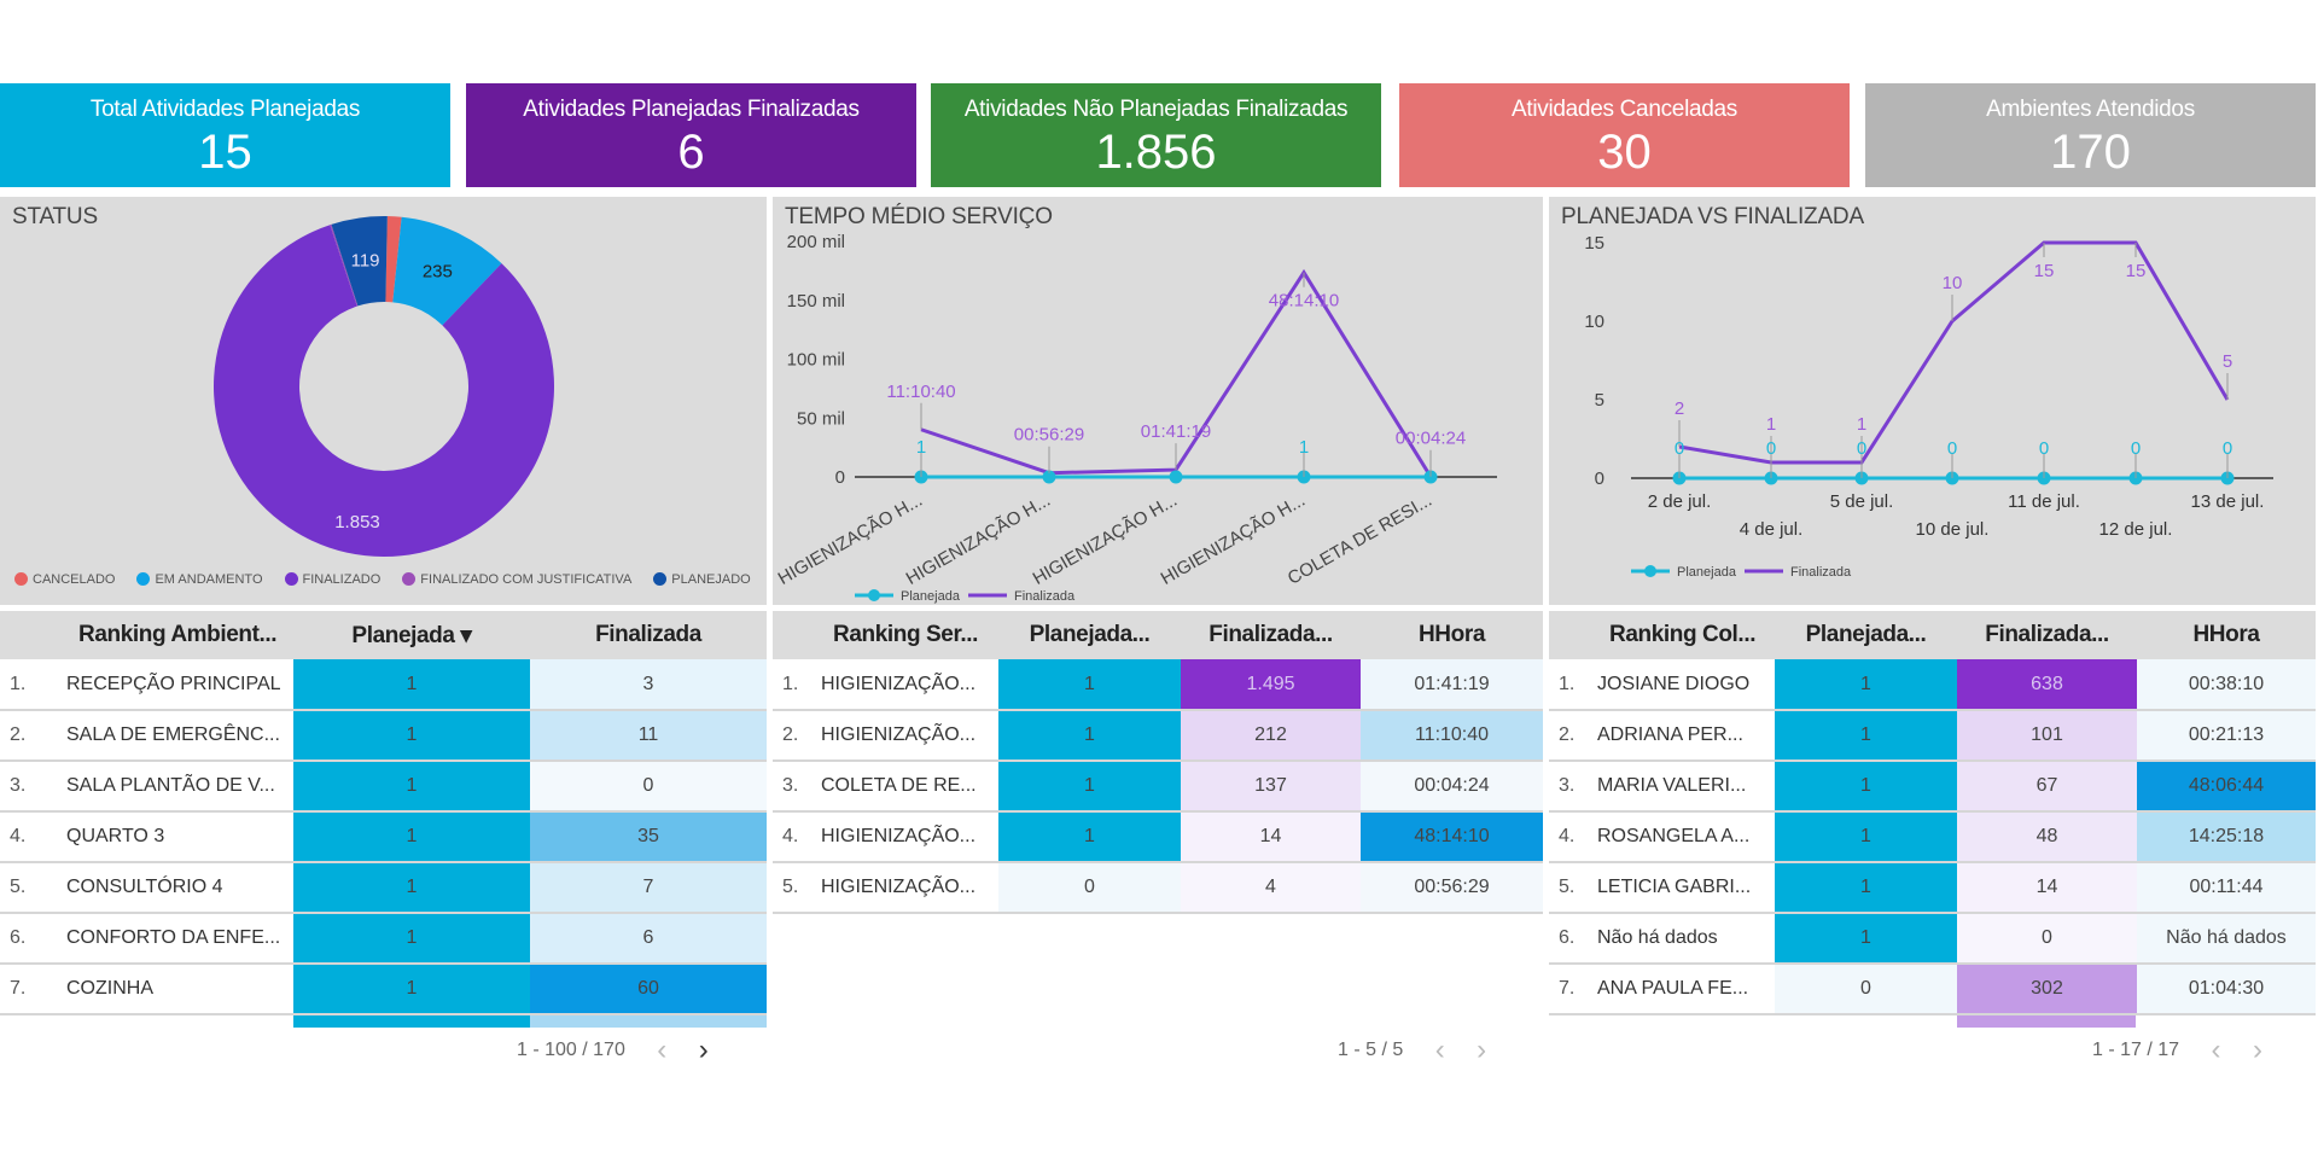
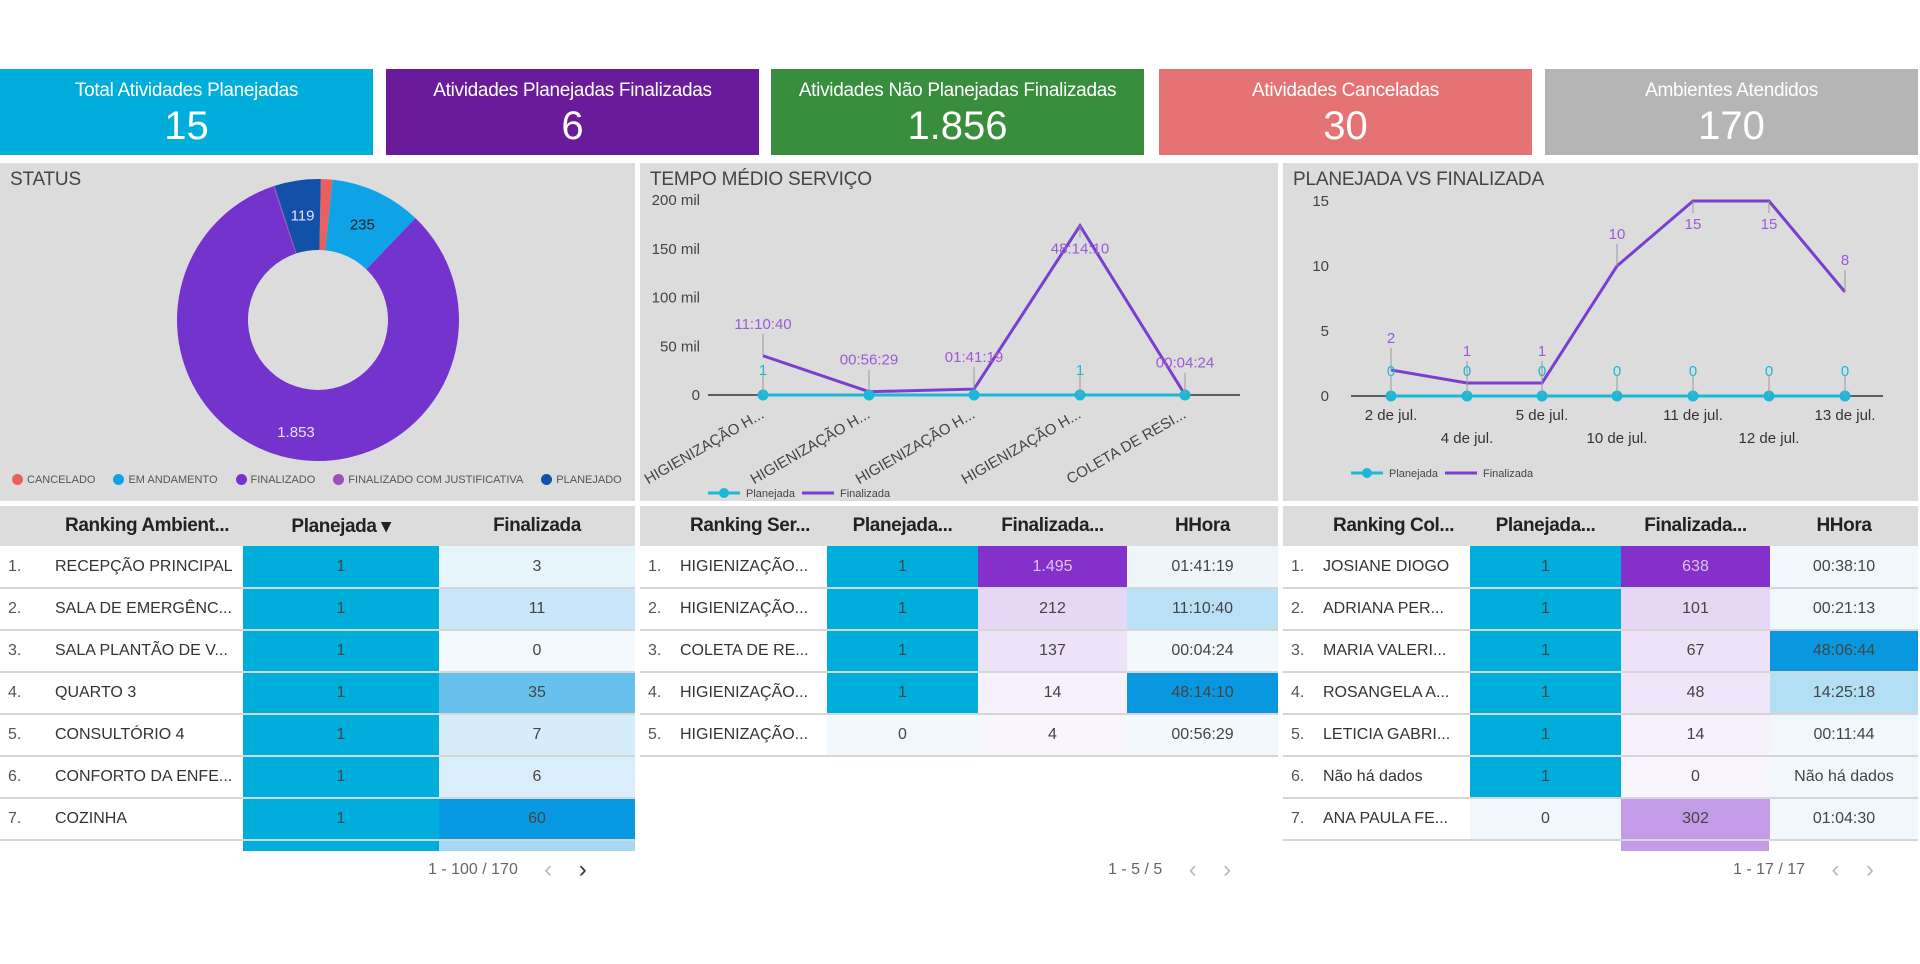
PLANEJADA VS FINALIZADA/Finalizada/13 de jul.: 5 -> 8
